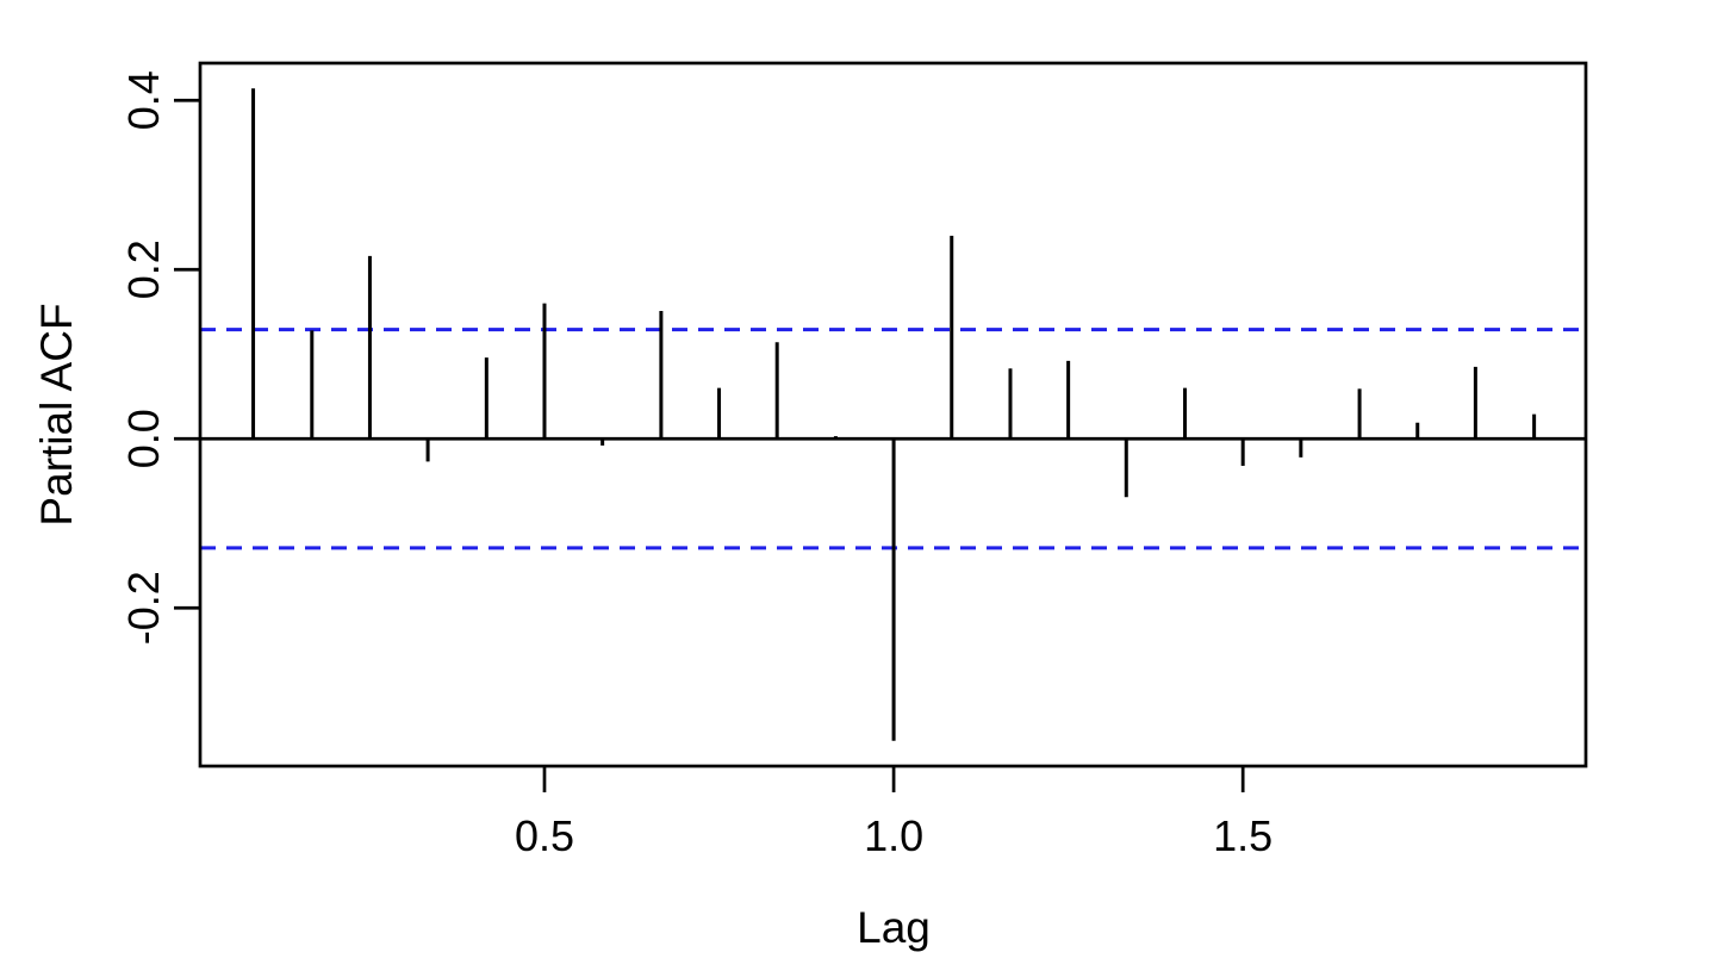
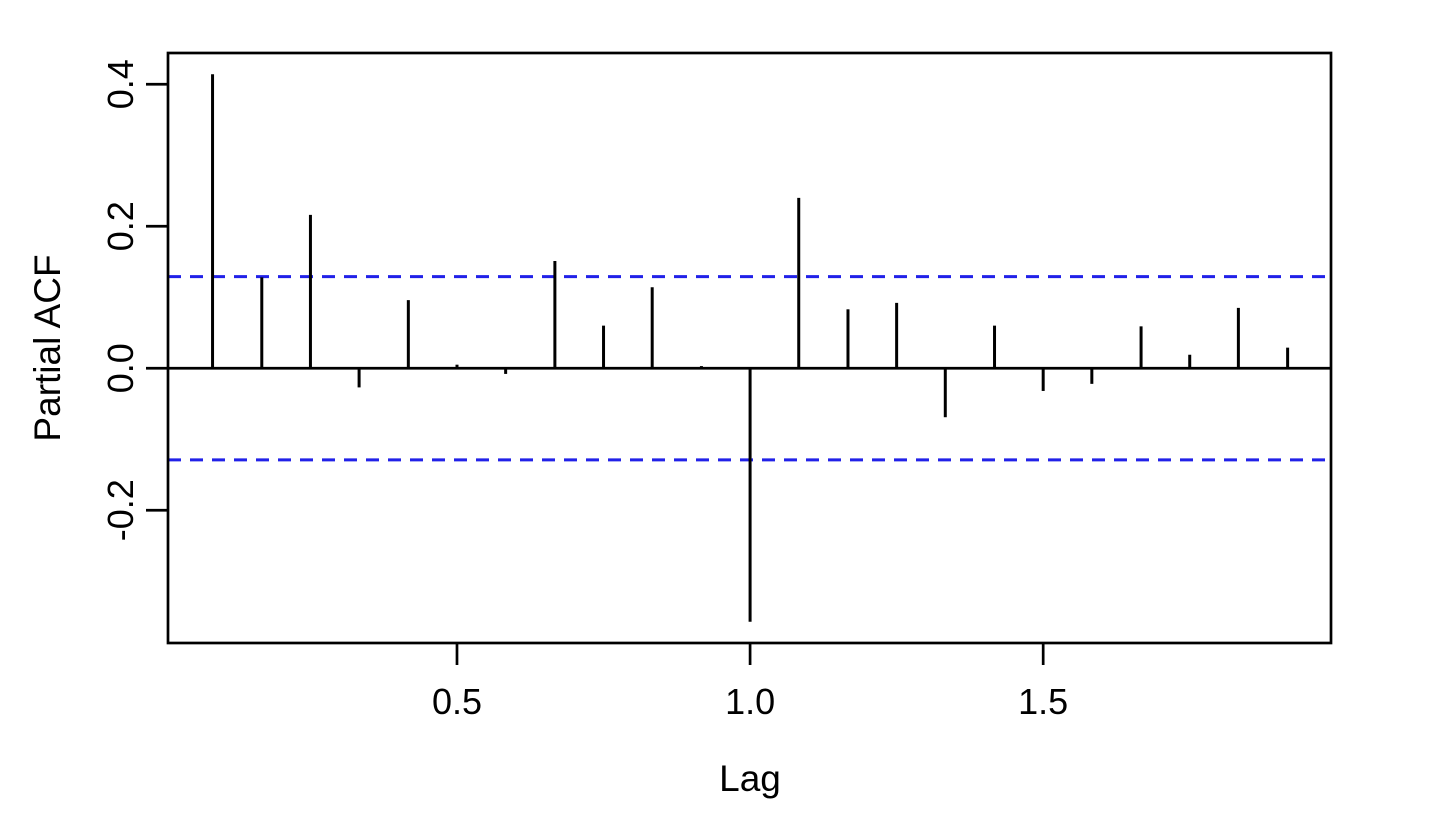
0.5: 0.16 -> 0.01
